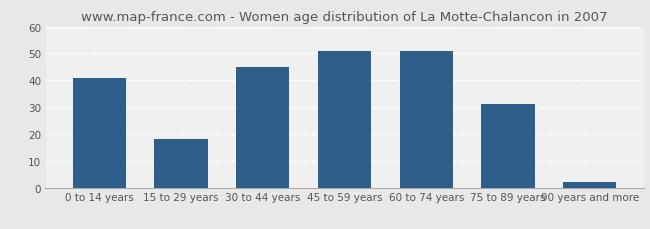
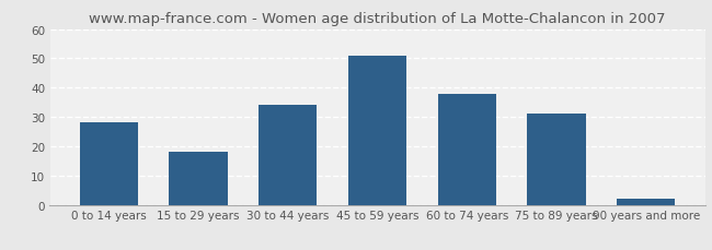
0 to 14 years: 41 -> 28
30 to 44 years: 45 -> 34
60 to 74 years: 51 -> 38
